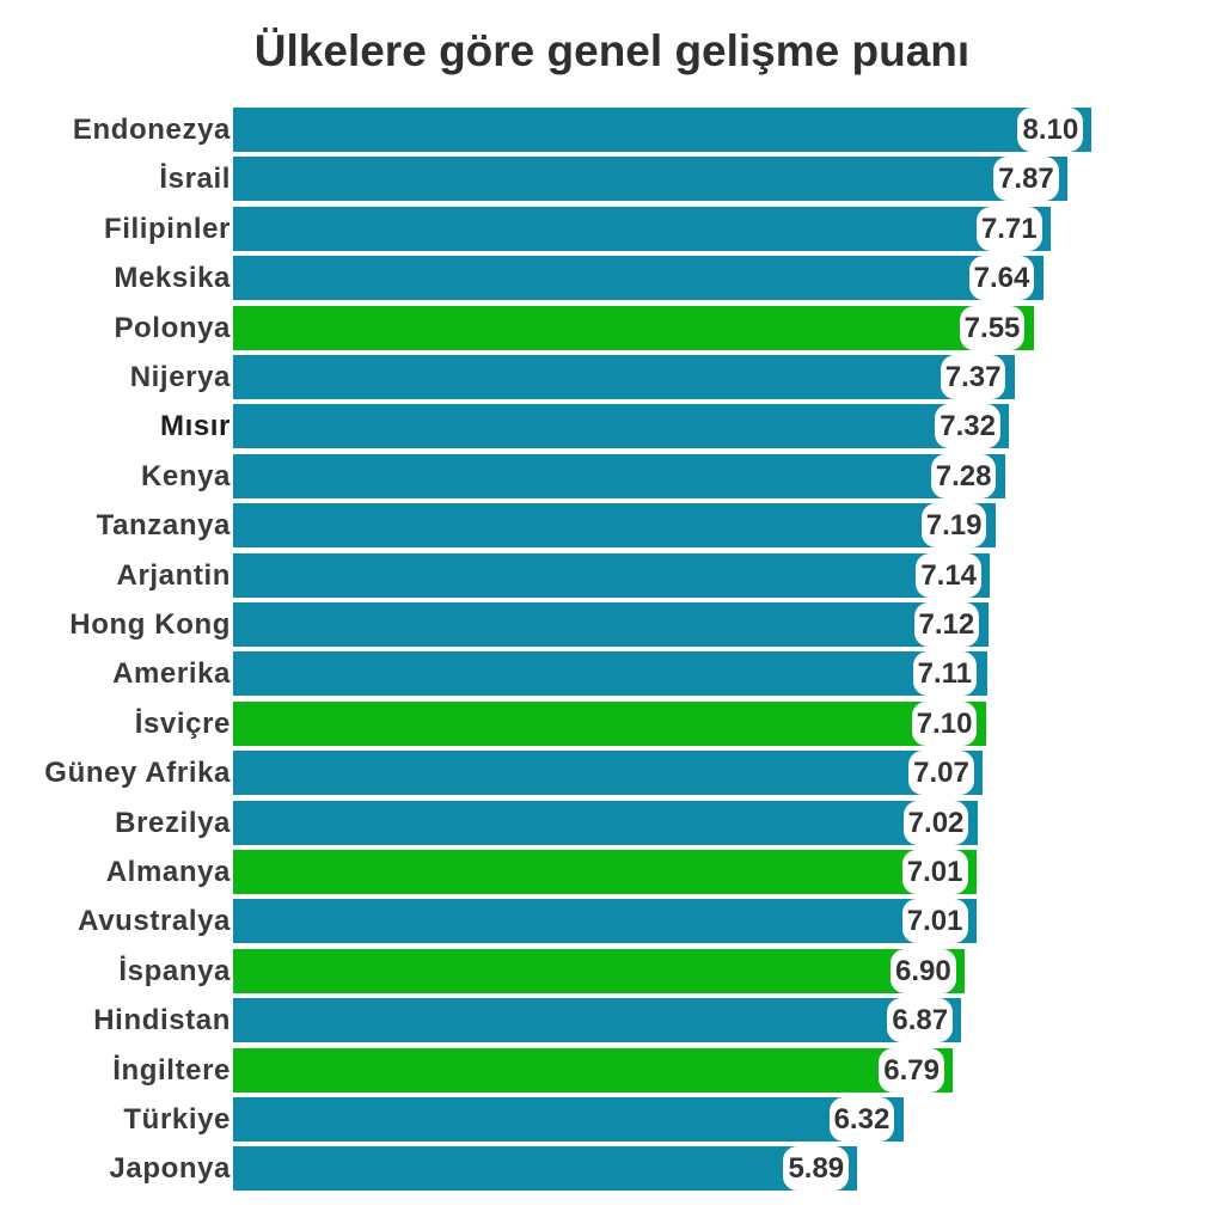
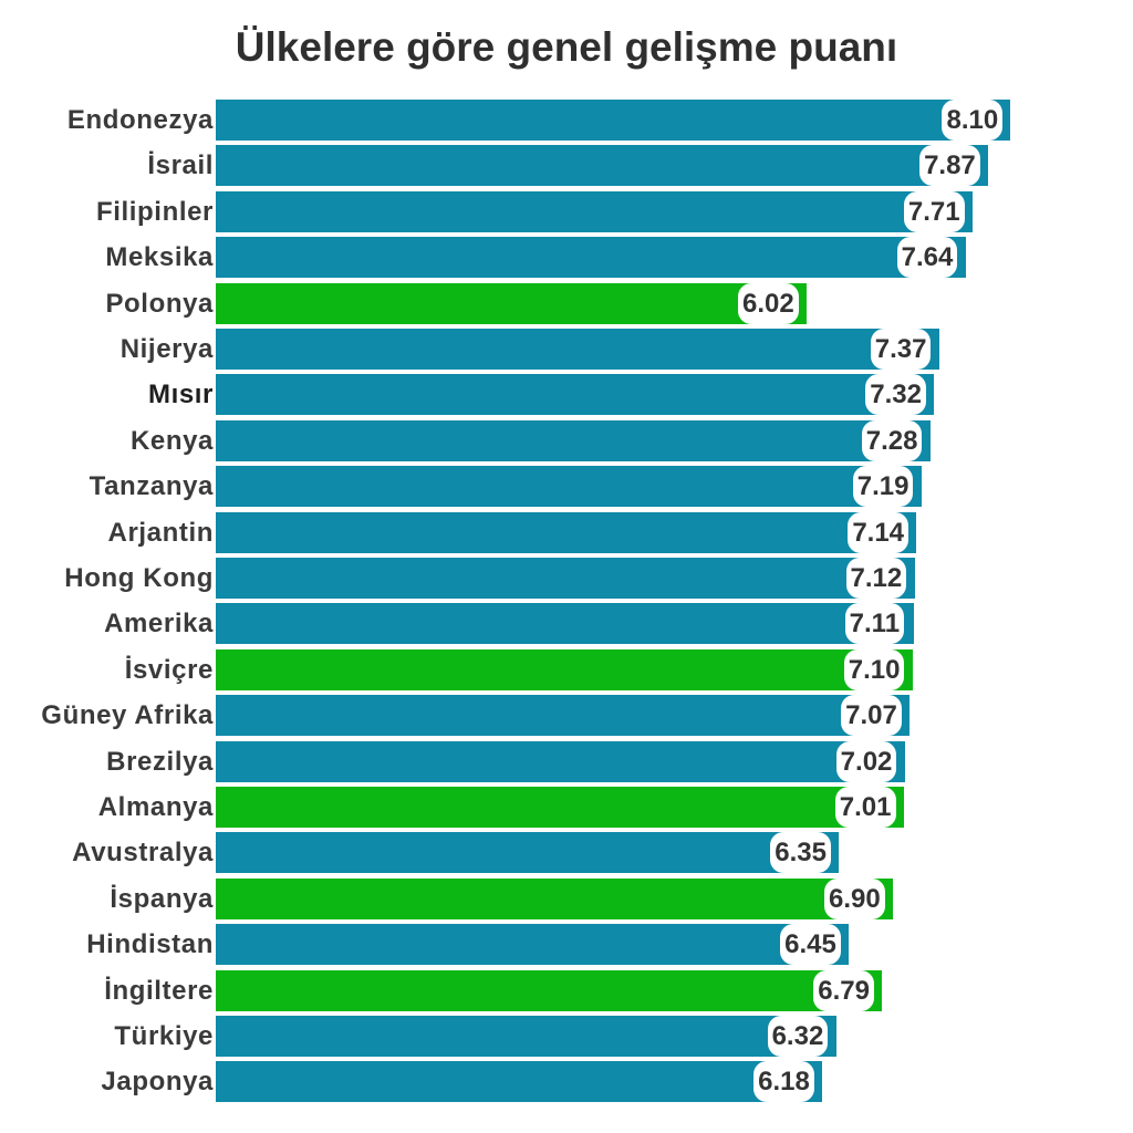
Polonya: 7.55 -> 6.02
Avustralya: 7.01 -> 6.35
Hindistan: 6.87 -> 6.45
Japonya: 5.89 -> 6.18
